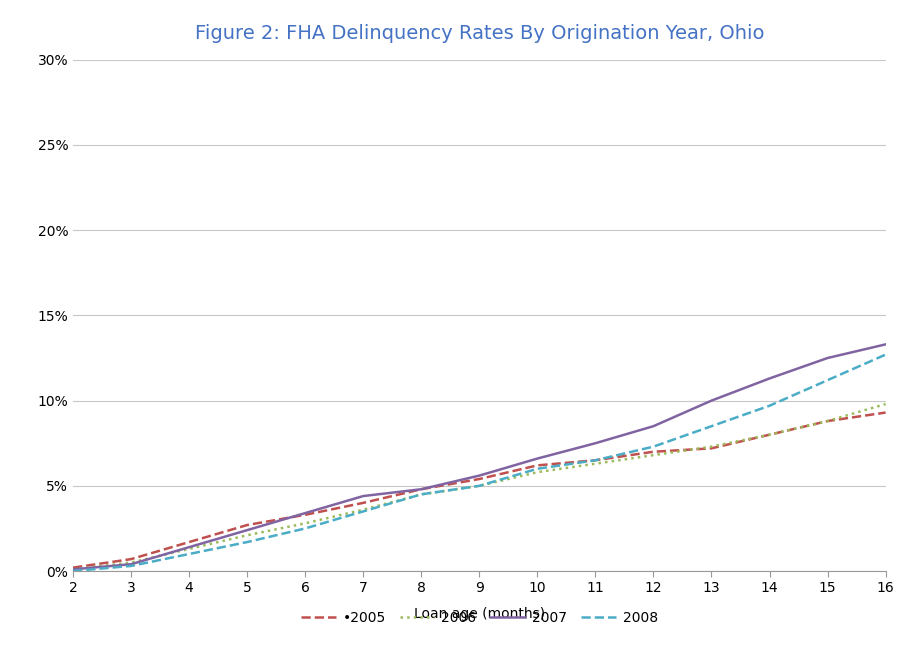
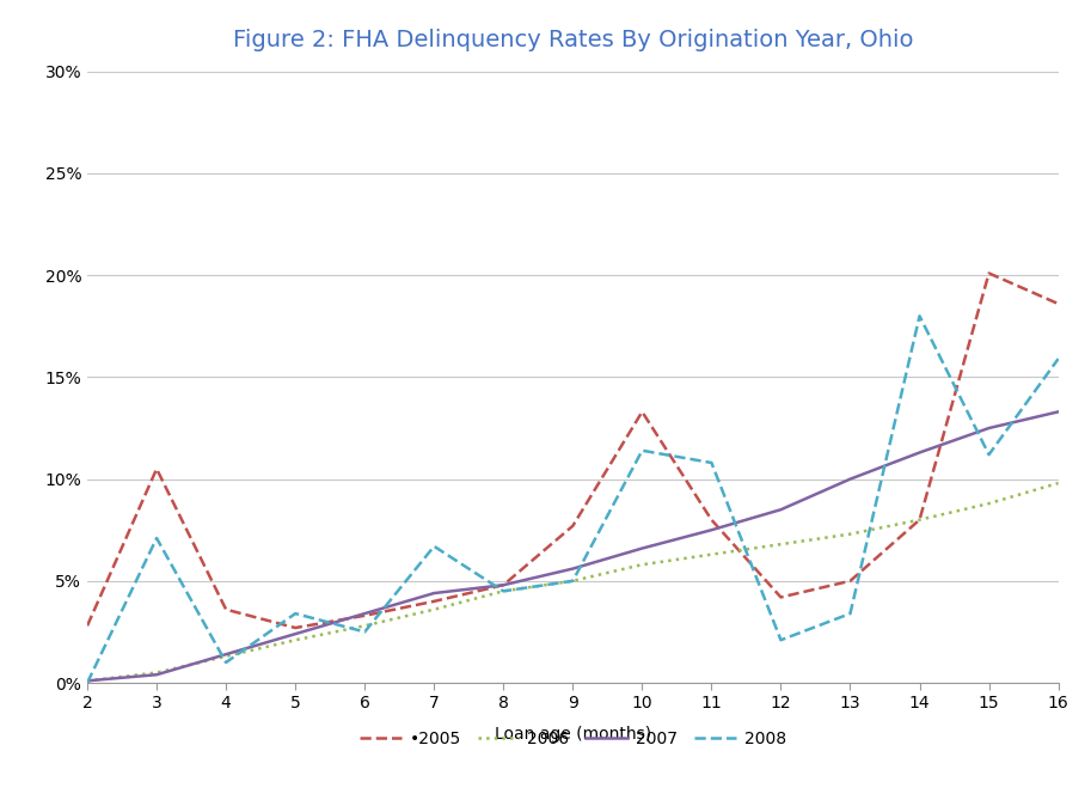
•2005/2: 0.2% -> 2.8%
•2005/3: 0.7% -> 10.5%
2008/3: 0.3% -> 7.1%
•2005/4: 1.7% -> 3.6%
2008/5: 1.7% -> 3.4%
2008/7: 3.5% -> 6.7%
•2005/9: 5.4% -> 7.7%
•2005/10: 6.2% -> 13.3%
2008/10: 6.0% -> 11.4%
•2005/11: 6.5% -> 8.0%
2008/11: 6.5% -> 10.8%
•2005/12: 7.0% -> 4.2%
2008/12: 7.3% -> 2.1%
•2005/13: 7.2% -> 5.0%
2008/13: 8.5% -> 3.4%
2008/14: 9.7% -> 18.0%
•2005/15: 8.8% -> 20.1%
•2005/16: 9.3% -> 18.6%
2008/16: 12.7% -> 15.9%
